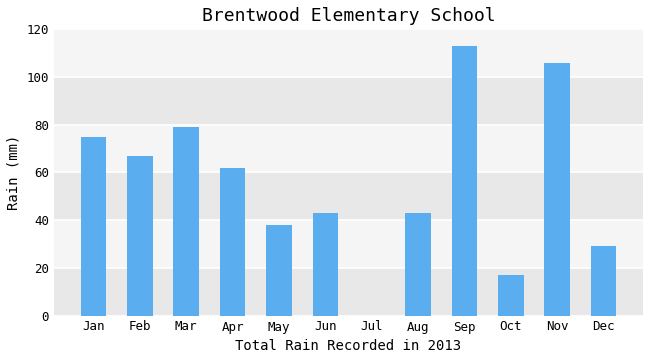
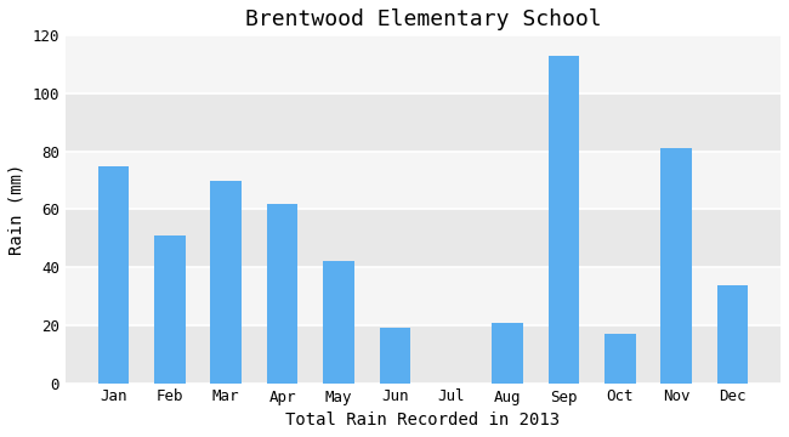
Feb: 67 -> 51
Mar: 79 -> 70
May: 38 -> 42
Jun: 43 -> 19
Aug: 43 -> 21
Nov: 106 -> 81
Dec: 29 -> 34
